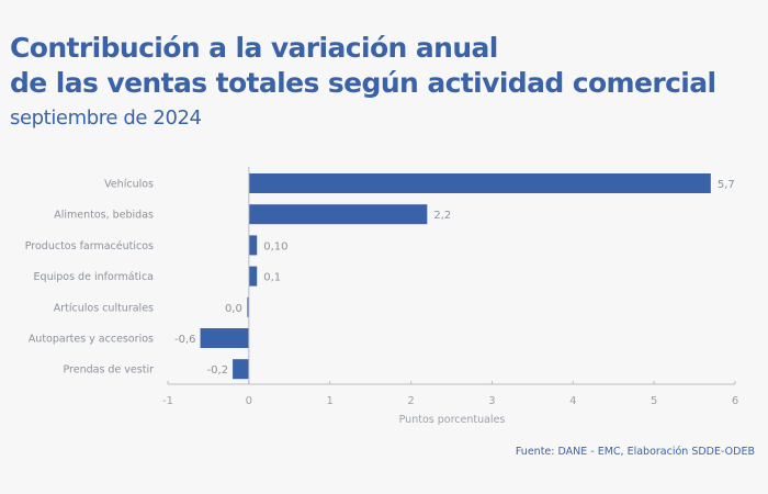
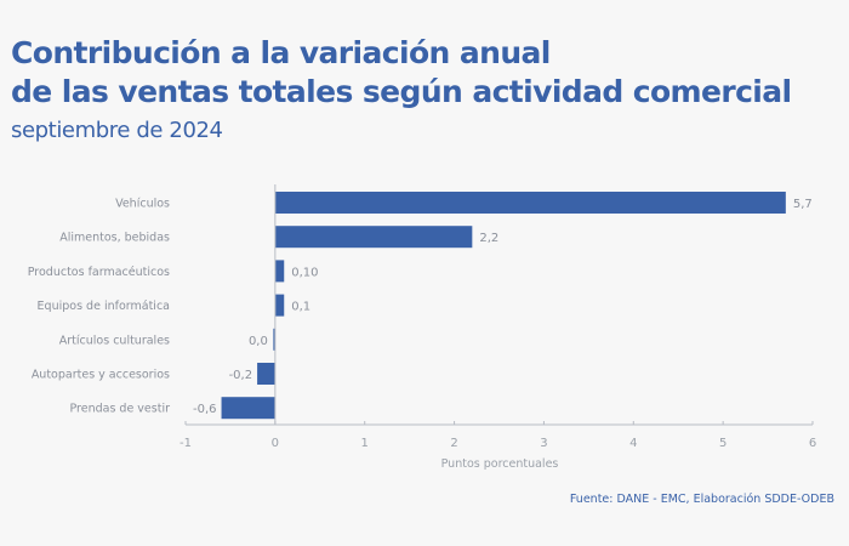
Autopartes y accesorios: -0,6 -> -0,2
Prendas de vestir: -0,2 -> -0,6
